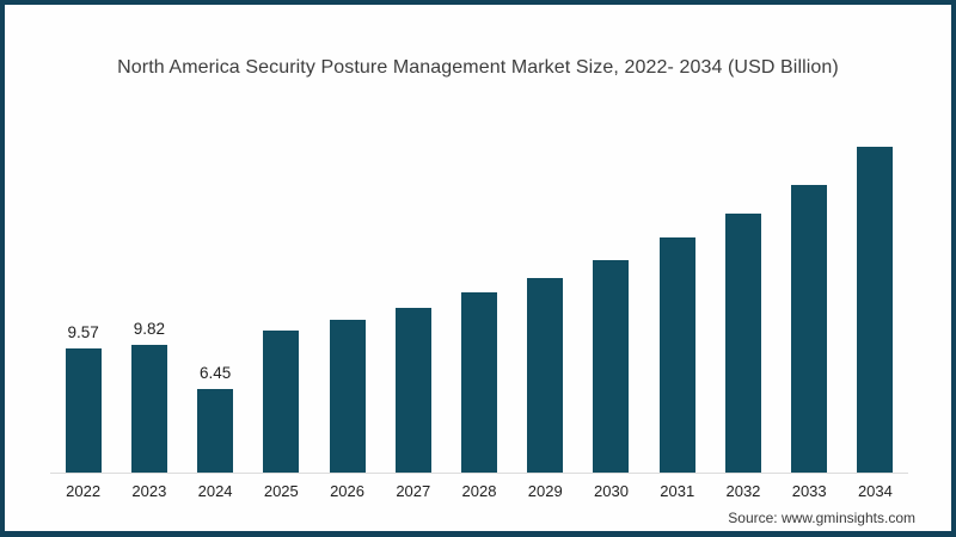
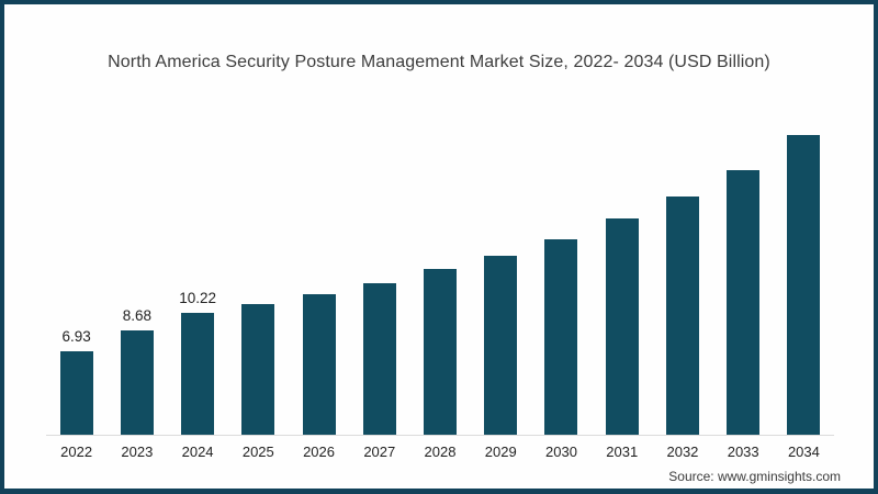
2022: 9.57 -> 6.93
2023: 9.82 -> 8.68
2024: 6.45 -> 10.22
